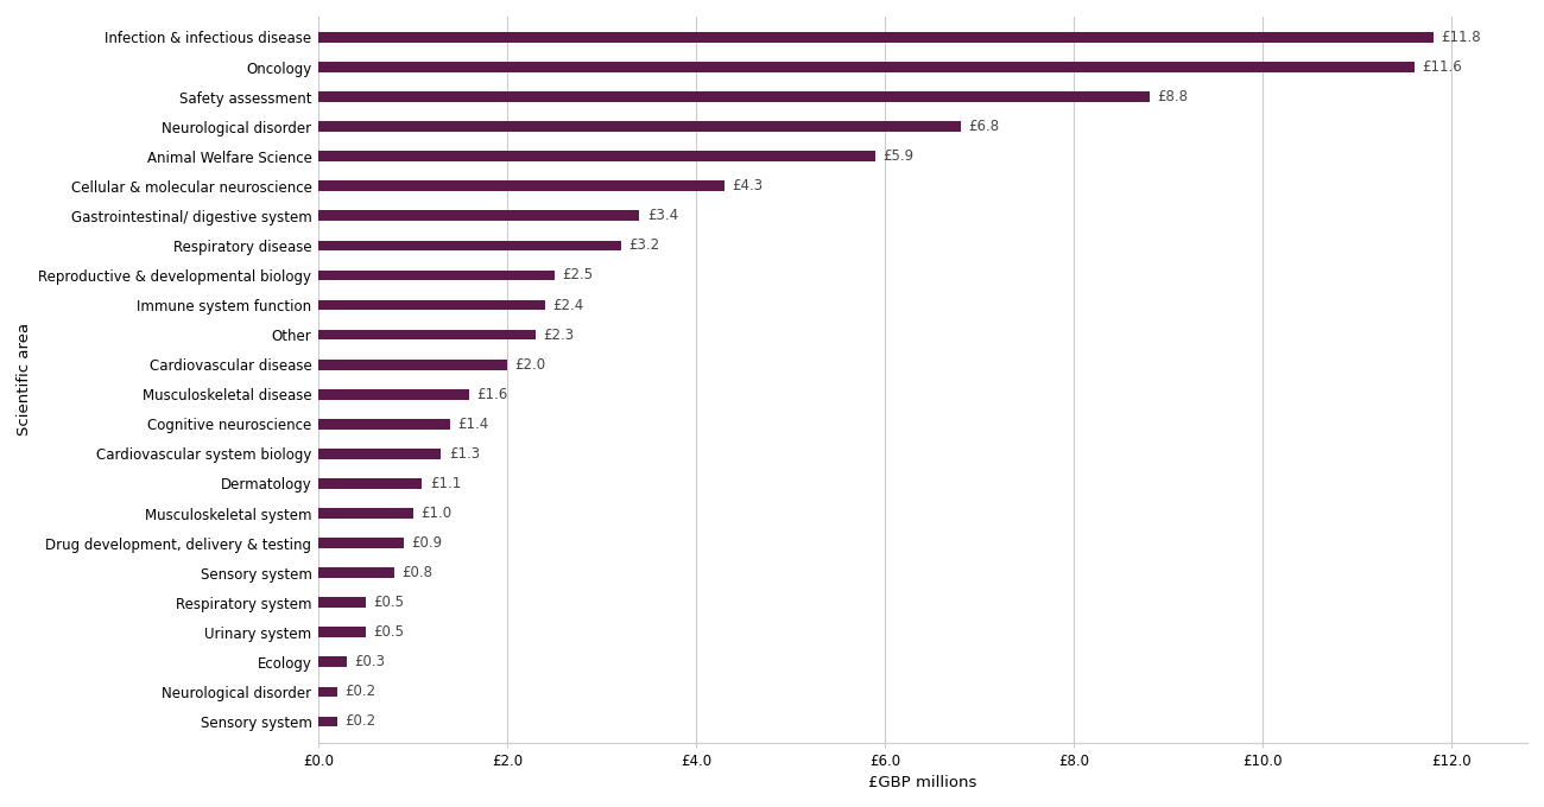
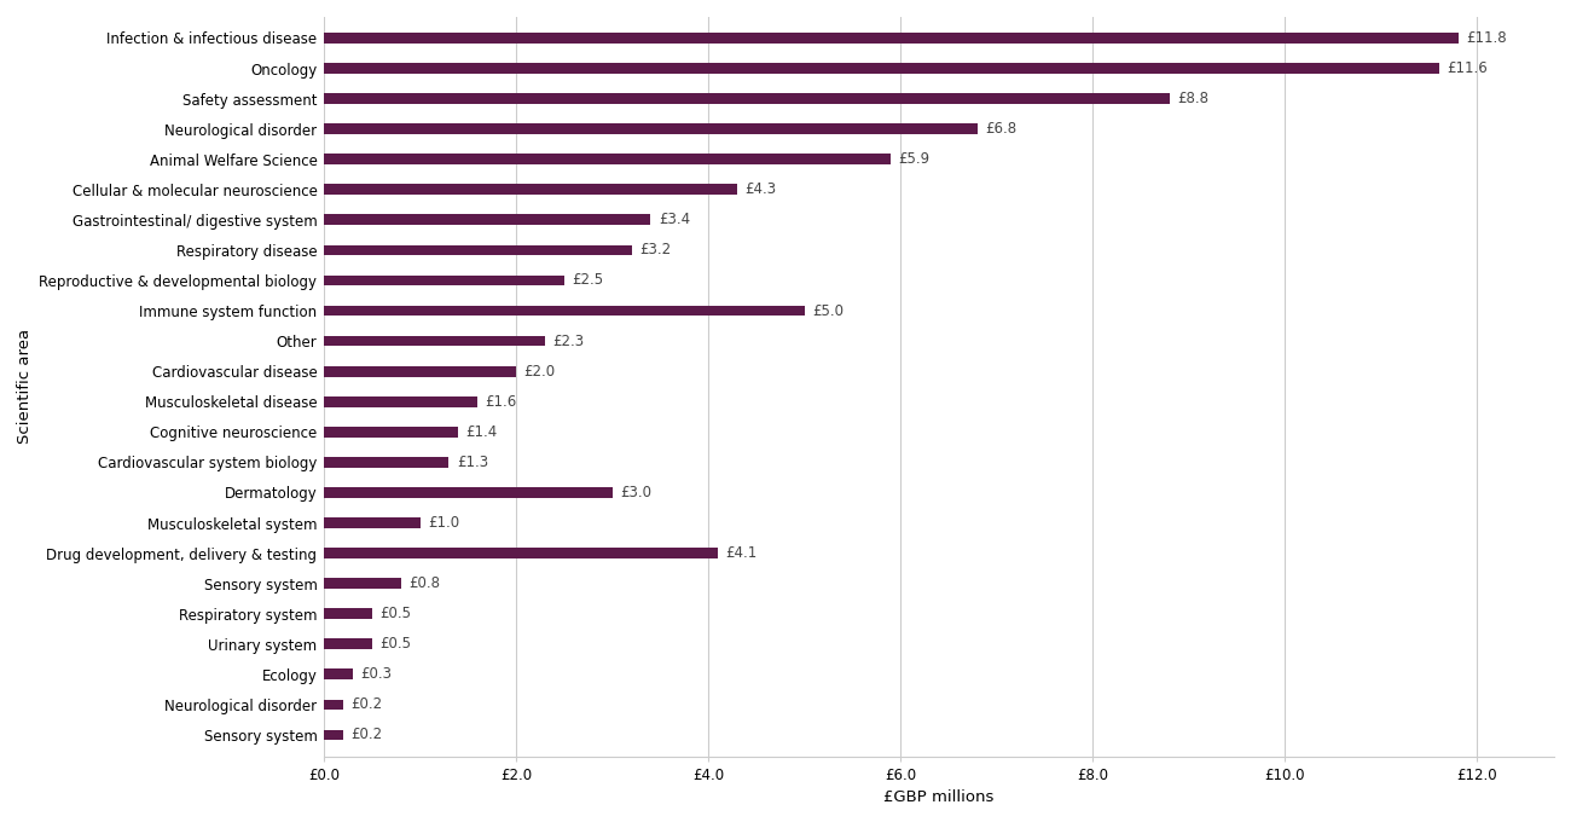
Immune system function: £2.4 -> £5.0
Dermatology: £1.1 -> £3.0
Drug development, delivery & testing: £0.9 -> £4.1
